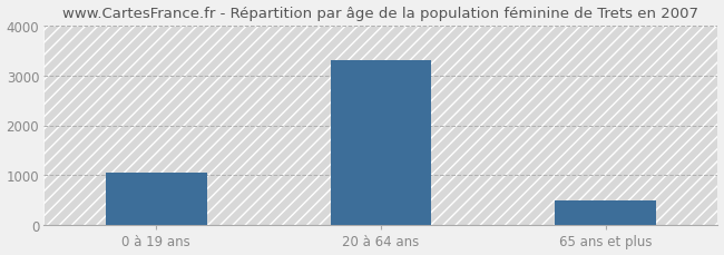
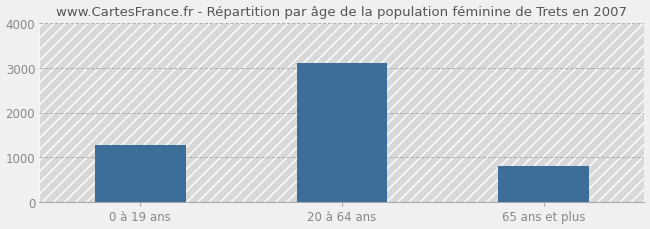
0 à 19 ans: 1050 -> 1270
20 à 64 ans: 3300 -> 3100
65 ans et plus: 500 -> 800
